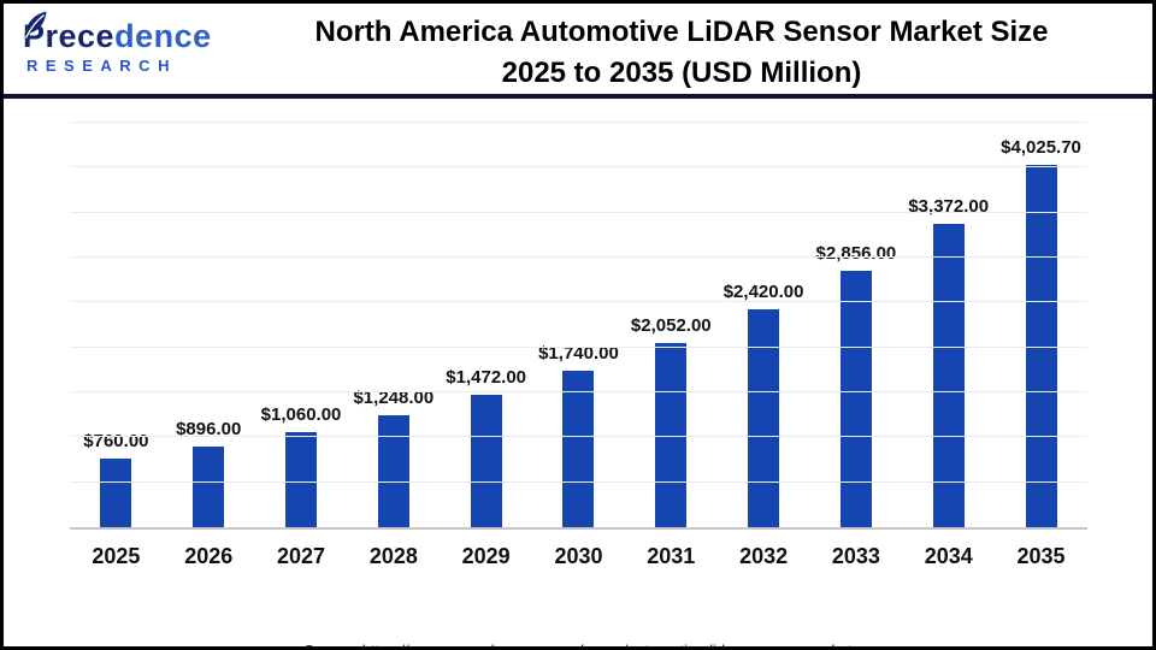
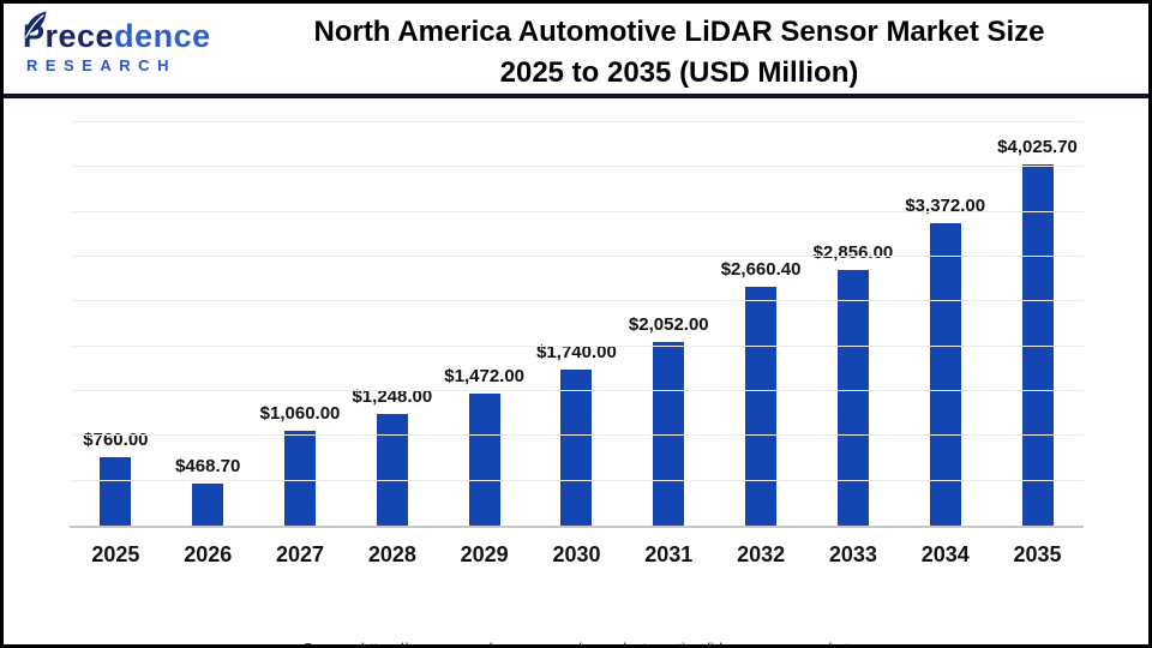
2026: $896.00 -> $468.70
2032: $2,420.00 -> $2,660.40
